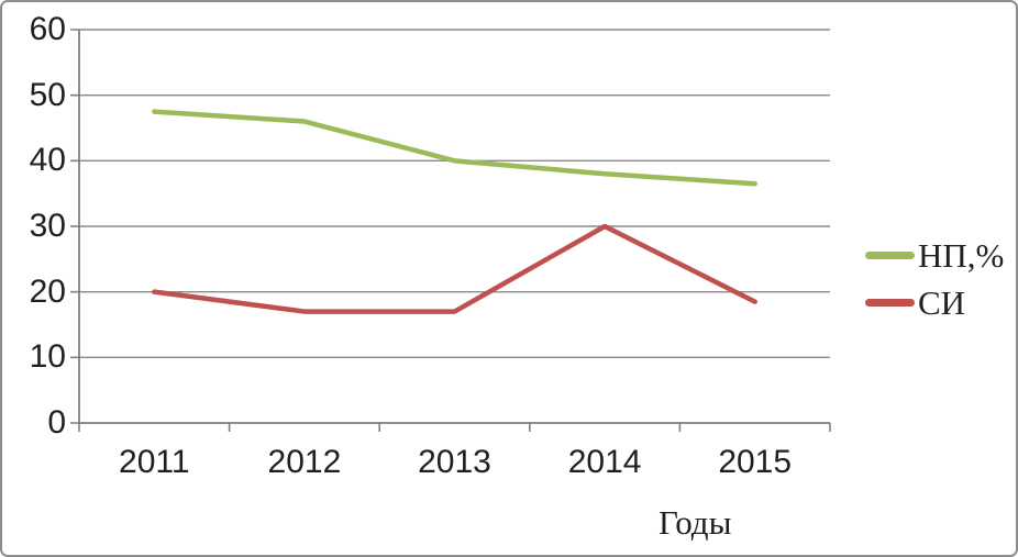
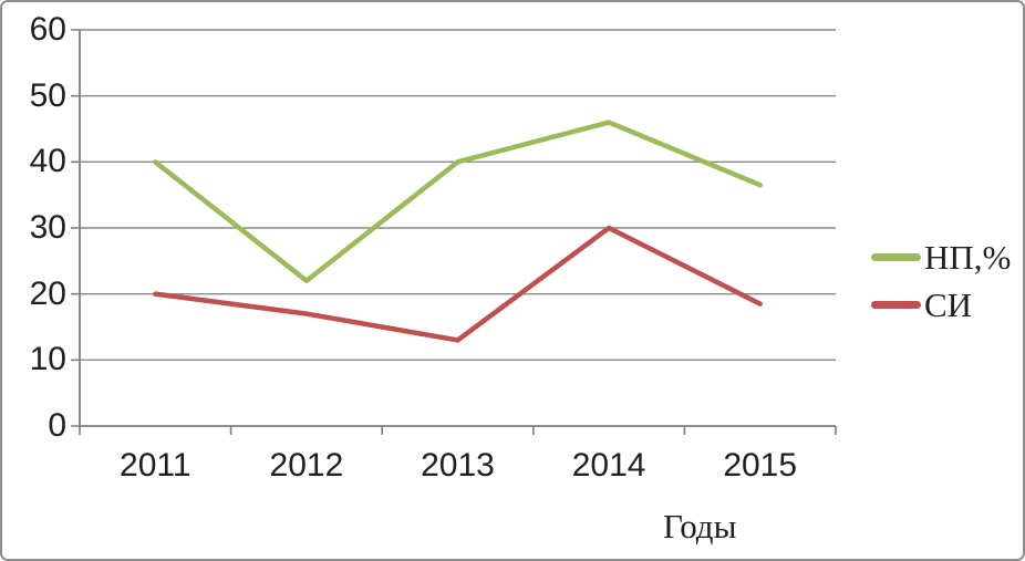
НП,%/2011: 48 -> 40
НП,%/2012: 46 -> 22
СИ/2013: 17 -> 13
НП,%/2014: 38 -> 46
